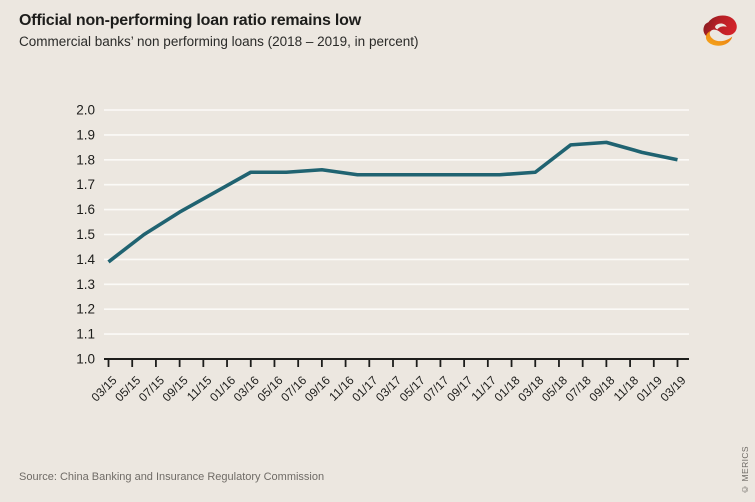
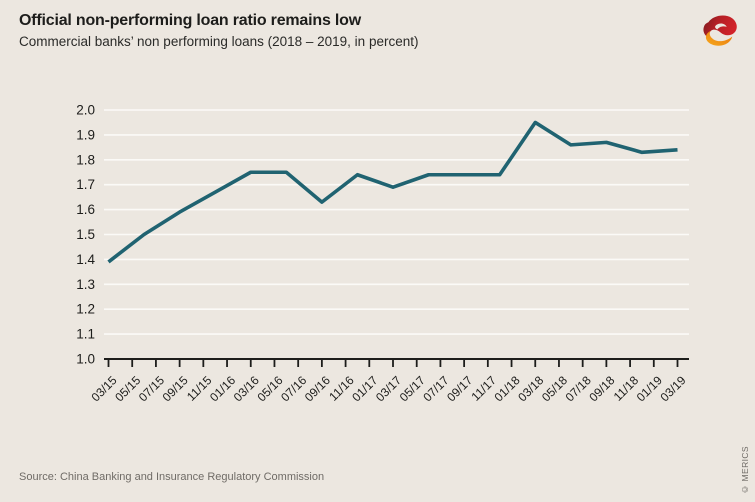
09/16: 1.76 -> 1.63
03/17: 1.74 -> 1.69
03/18: 1.75 -> 1.95
03/19: 1.80 -> 1.84
